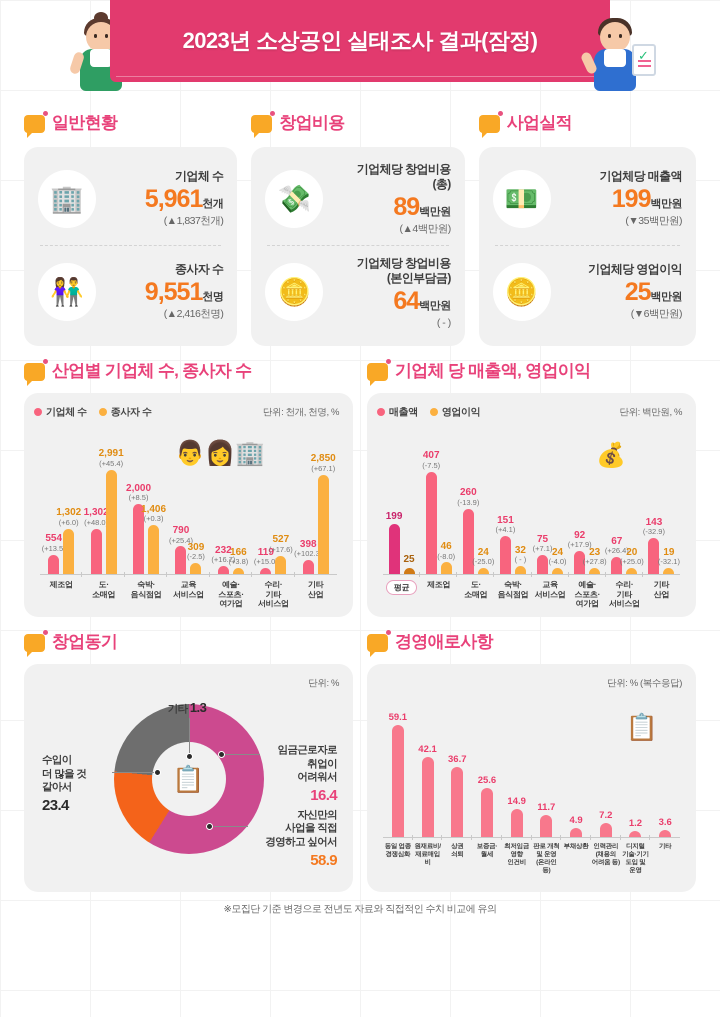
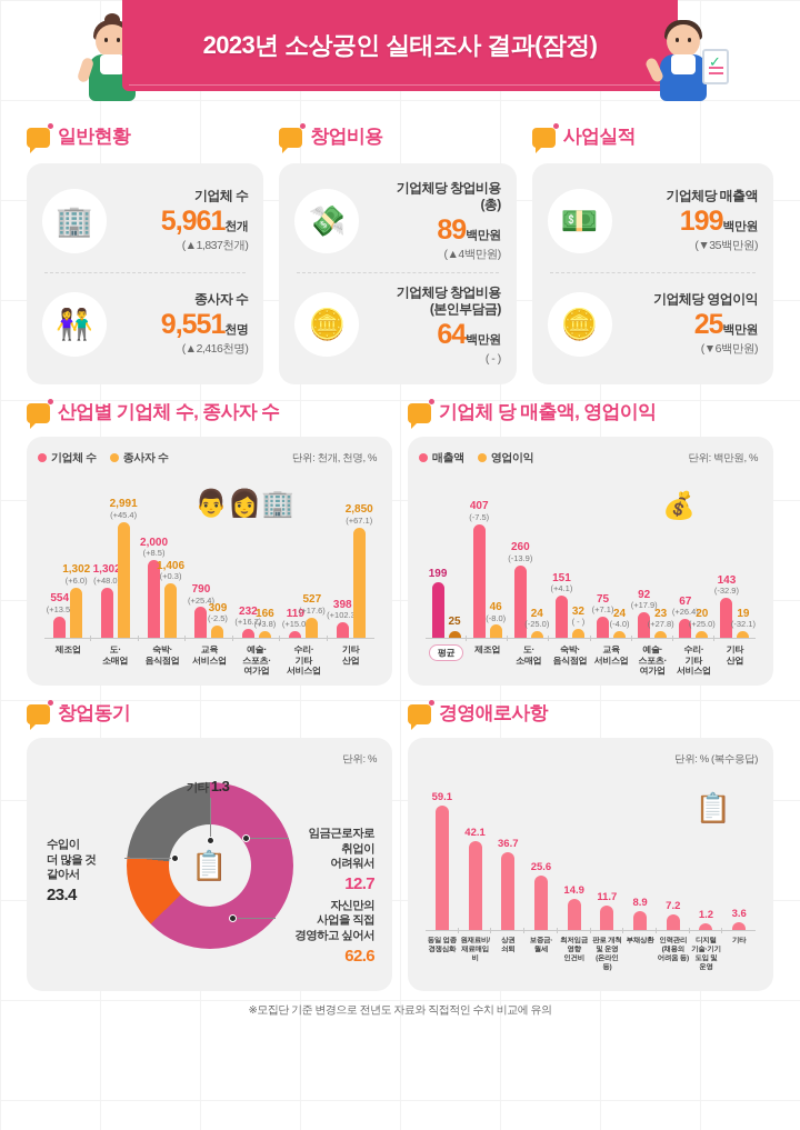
창업동기/자신만의 사업을 직접 경영하고 싶어서: 58.9 -> 62.6
창업동기/임금근로자로 취업이 어려워서: 16.4 -> 12.7
경영애로사항/부채상환: 4.9 -> 8.9
